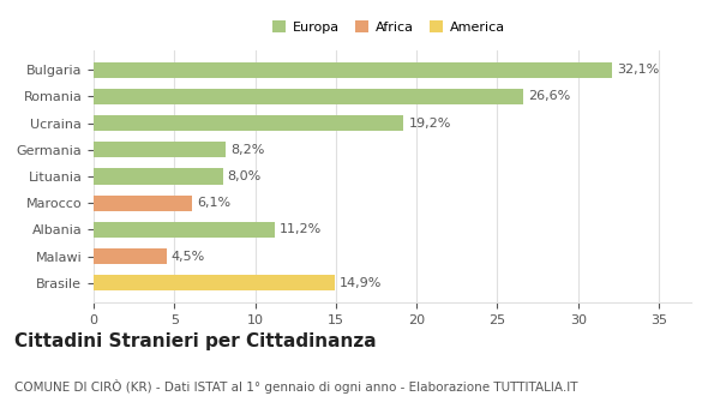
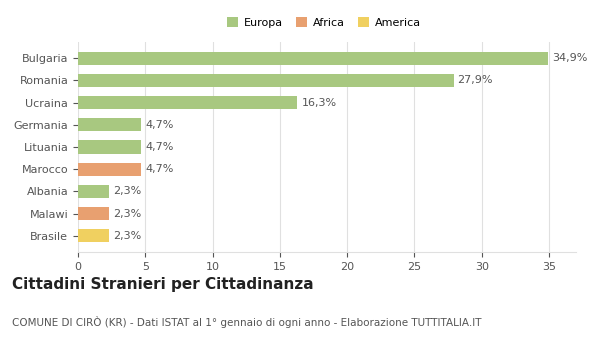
Bulgaria: 32,1% -> 34,9%
Romania: 26,6% -> 27,9%
Ucraina: 19,2% -> 16,3%
Germania: 8,2% -> 4,7%
Lituania: 8,0% -> 4,7%
Marocco: 6,1% -> 4,7%
Albania: 11,2% -> 2,3%
Malawi: 4,5% -> 2,3%
Brasile: 14,9% -> 2,3%
